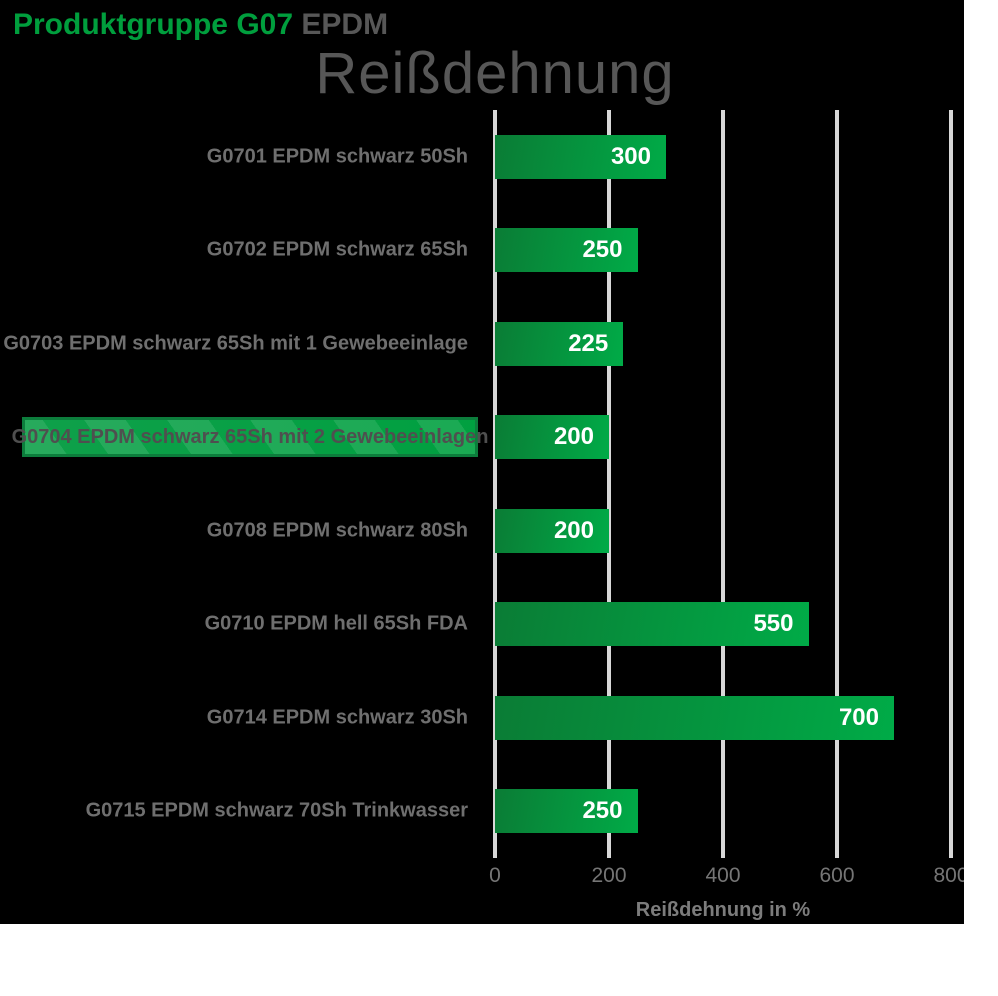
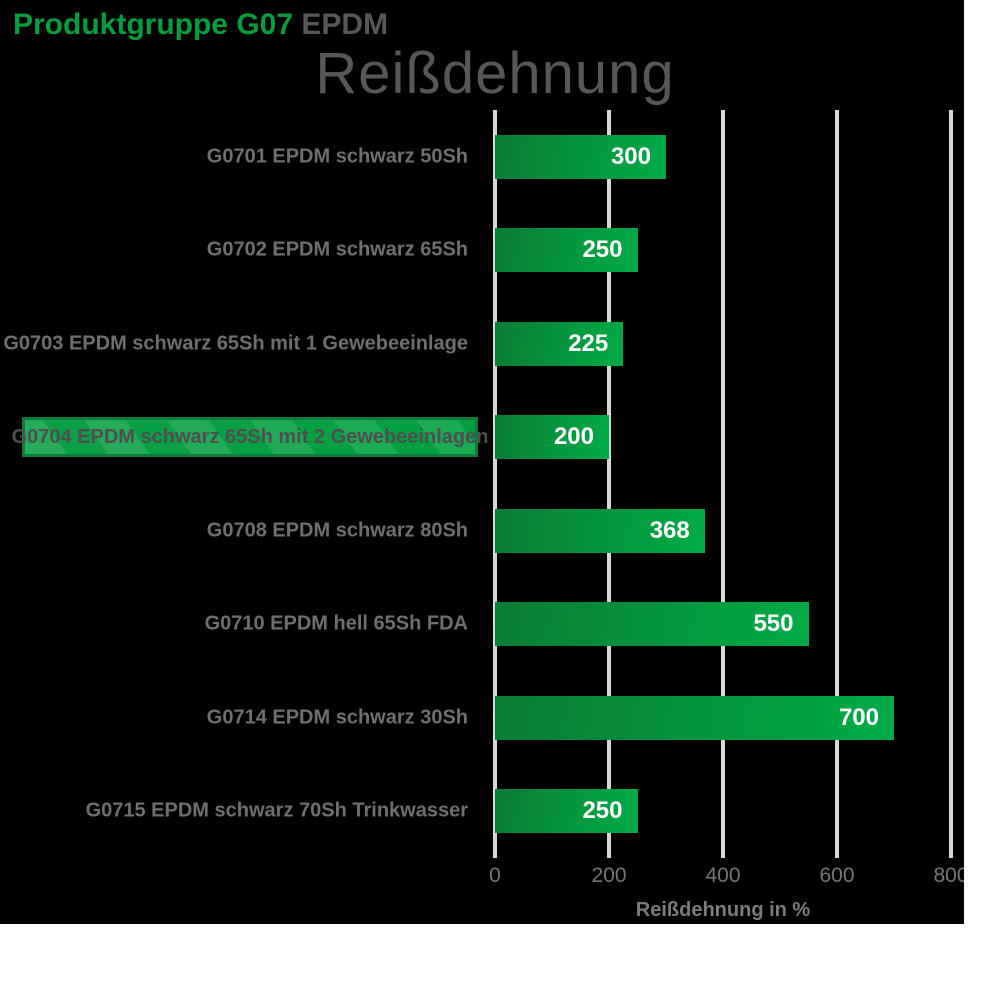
G0708 EPDM schwarz 80Sh: 200 -> 368
